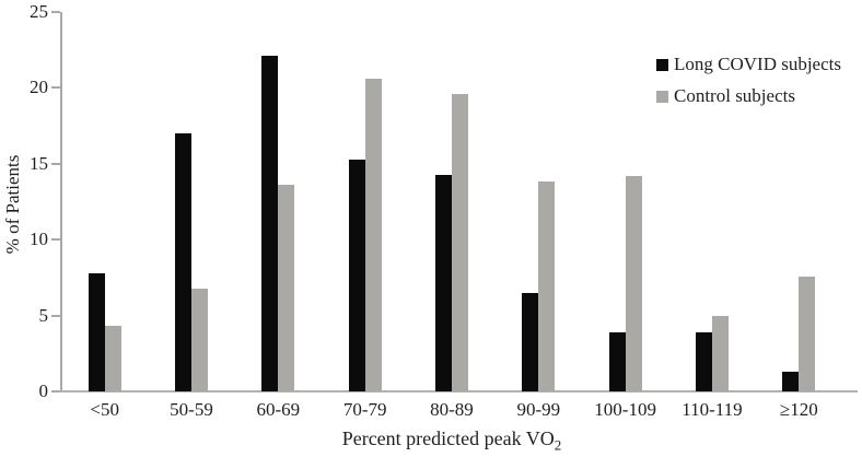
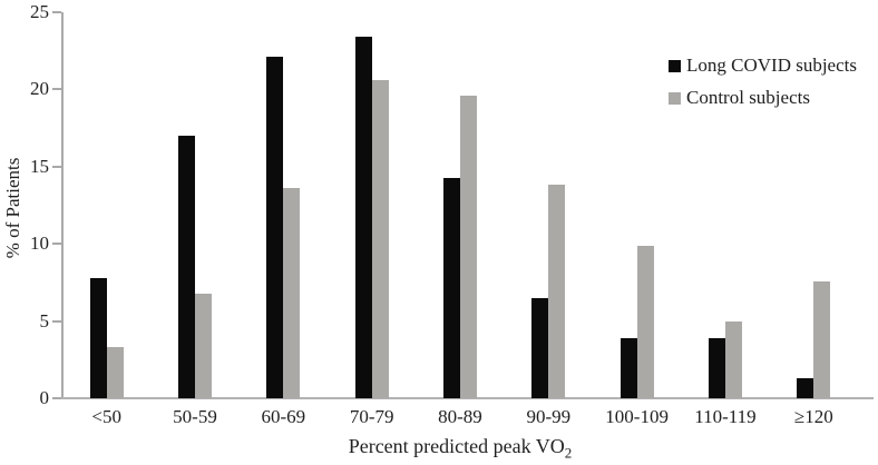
Control subjects/<50: 4.3 -> 3.3
Long COVID subjects/70-79: 15.3 -> 23.4
Control subjects/100-109: 14.2 -> 9.9
